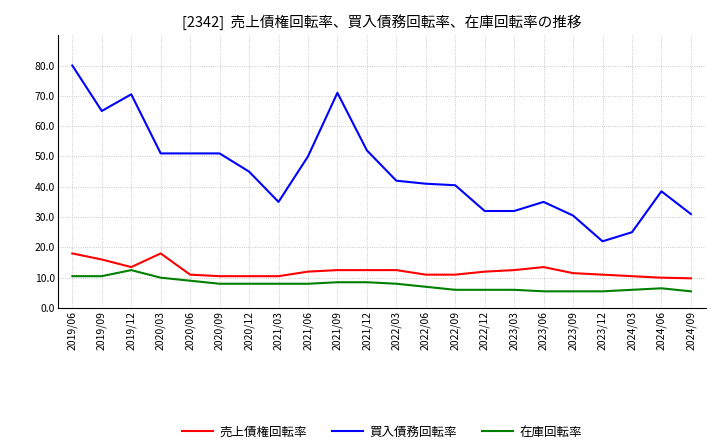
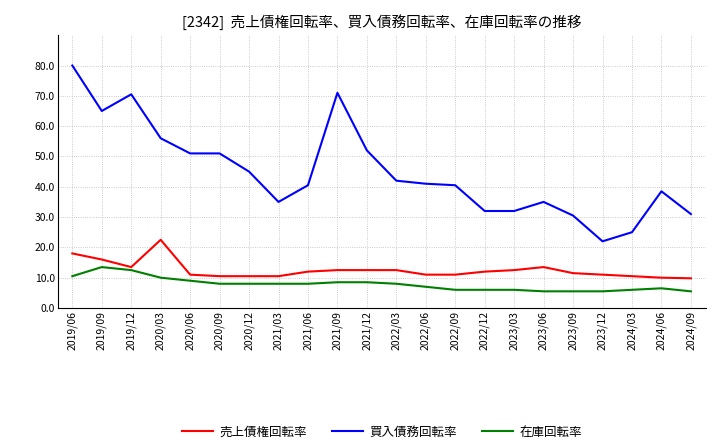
在庫回転率/2019/09: 10.5 -> 13.5
売上債権回転率/2020/03: 18.0 -> 22.5
買入債務回転率/2020/03: 51.0 -> 56.0
買入債務回転率/2021/06: 50.0 -> 40.5
